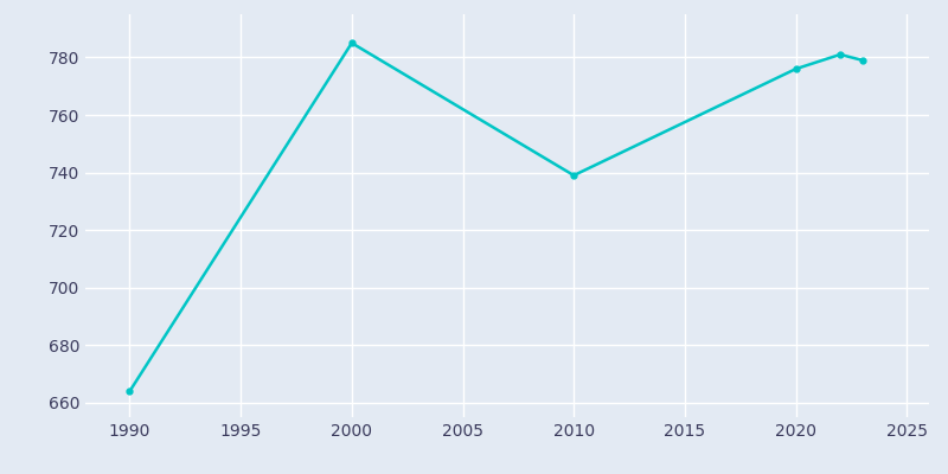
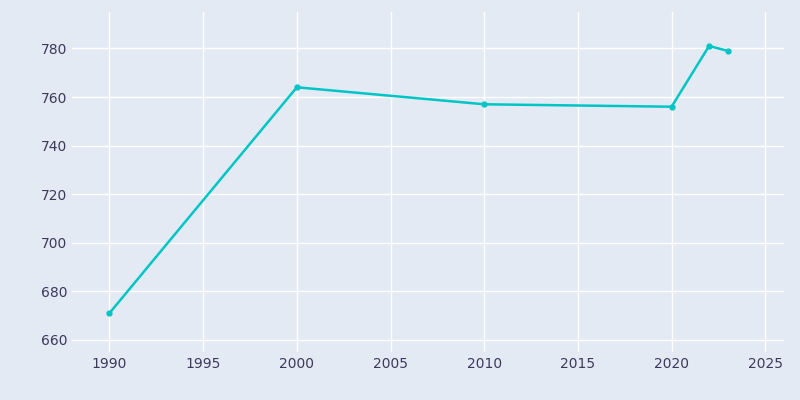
1990: 664 -> 671
2000: 785 -> 764
2010: 739 -> 757
2020: 776 -> 756
